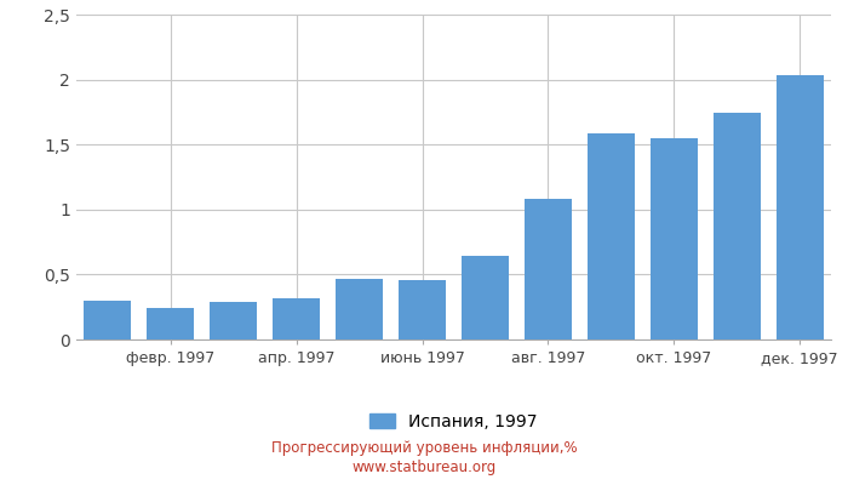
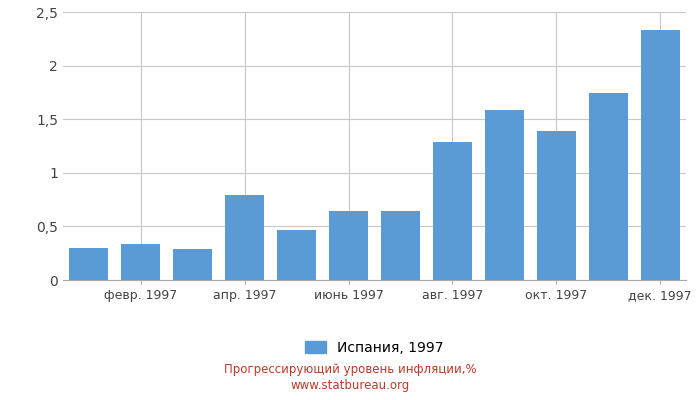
февр. 1997: 0,24 -> 0,34
апр. 1997: 0,32 -> 0,79
июнь 1997: 0,46 -> 0,64
авг. 1997: 1,08 -> 1,29
окт. 1997: 1,55 -> 1,39
дек. 1997: 2,03 -> 2,33
